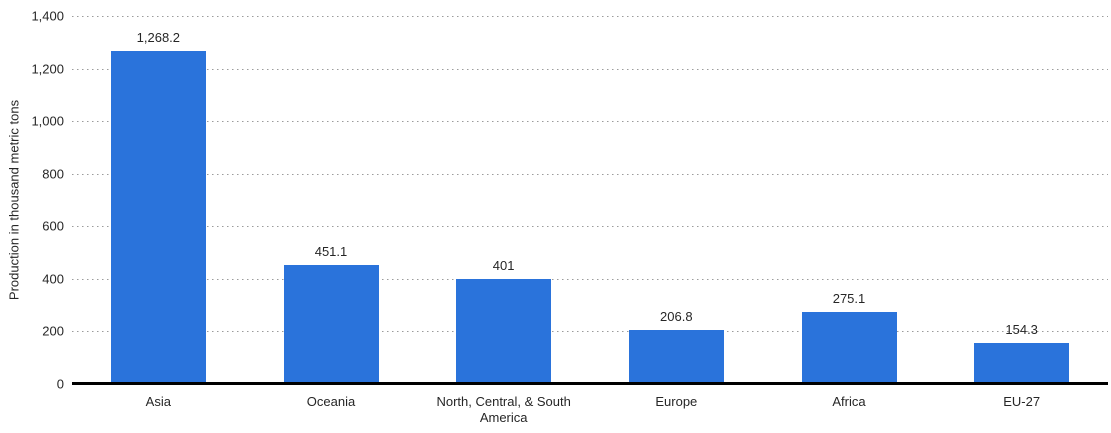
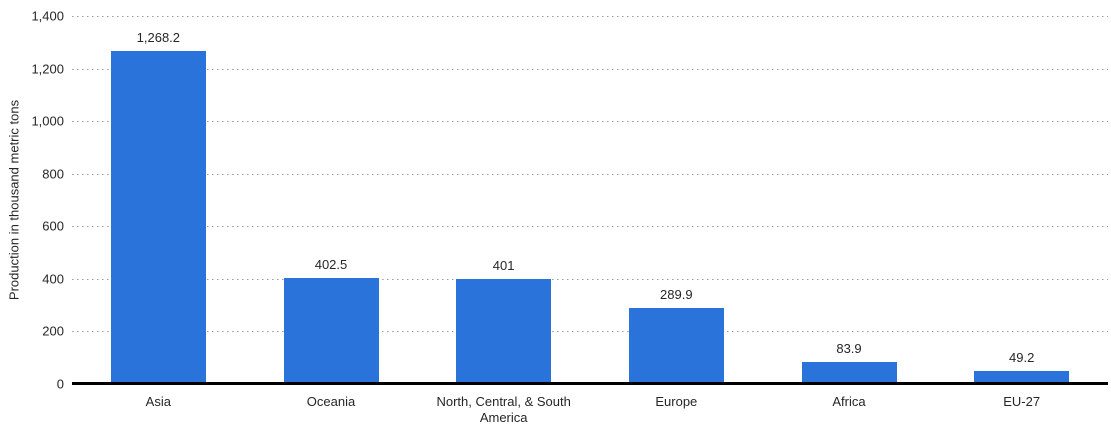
Oceania: 451.1 -> 402.5
Europe: 206.8 -> 289.9
Africa: 275.1 -> 83.9
EU-27: 154.3 -> 49.2
